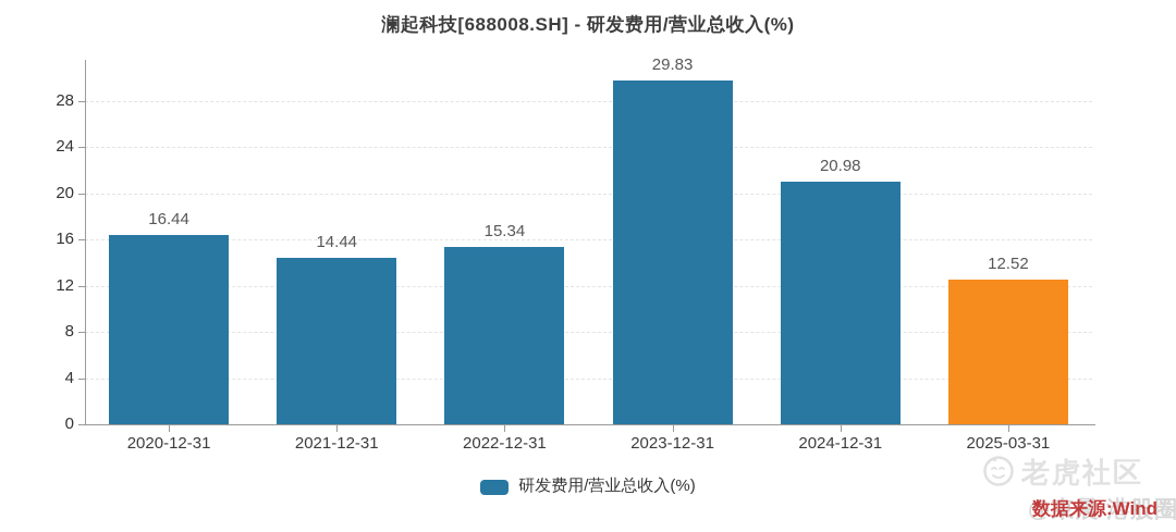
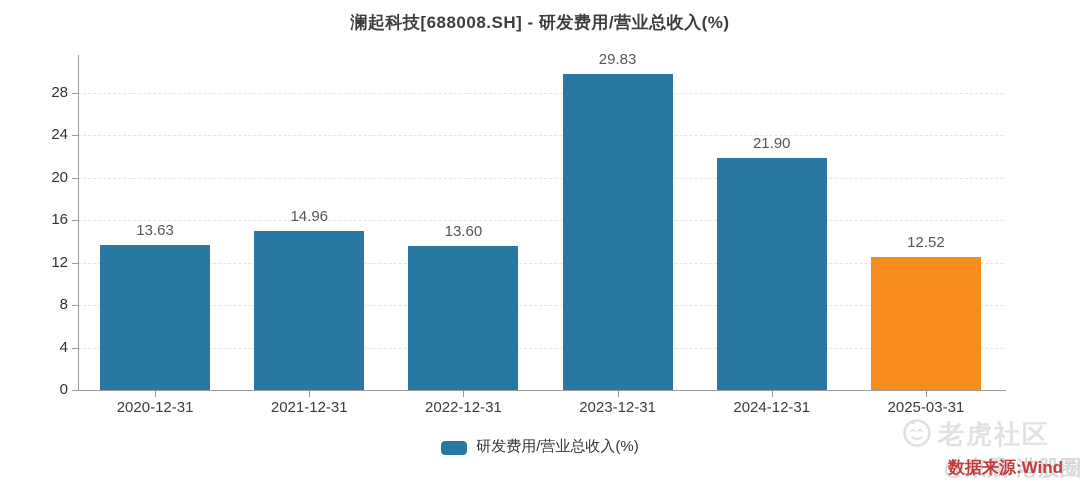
2020-12-31: 16.44 -> 13.63
2021-12-31: 14.44 -> 14.96
2022-12-31: 15.34 -> 13.60
2024-12-31: 20.98 -> 21.90
